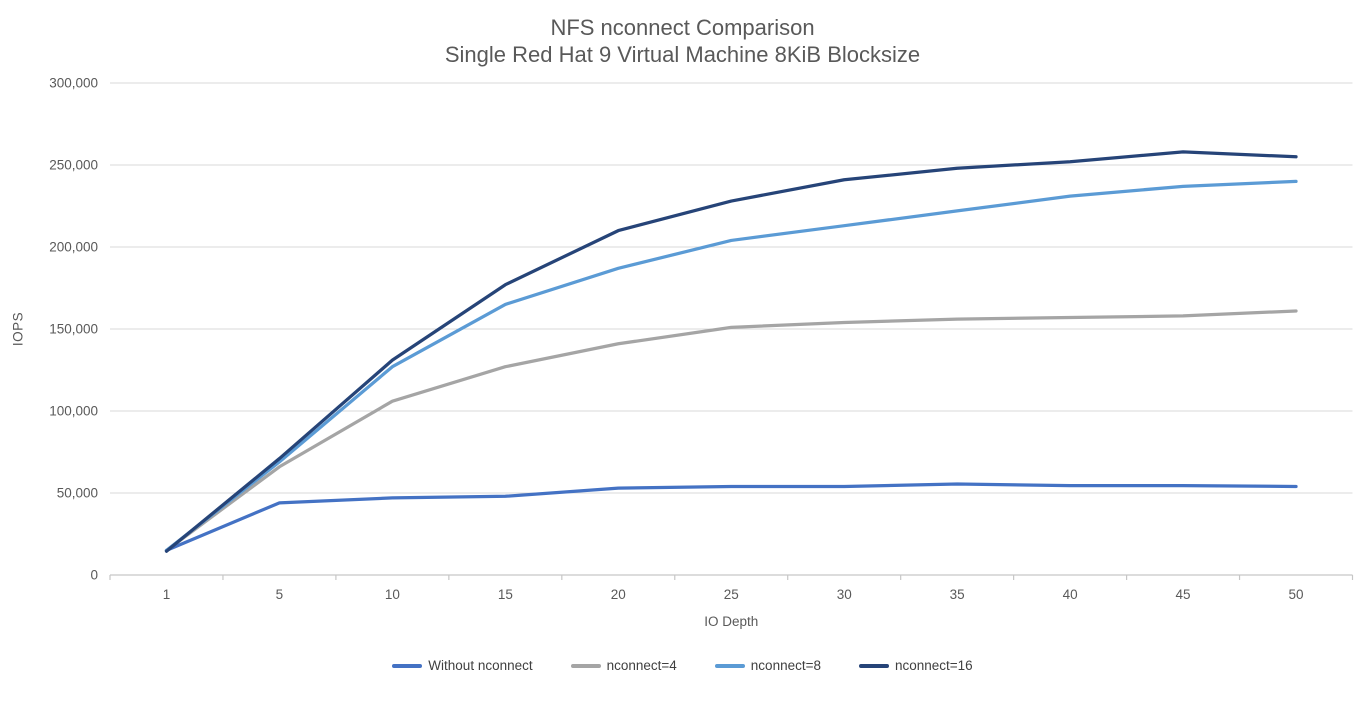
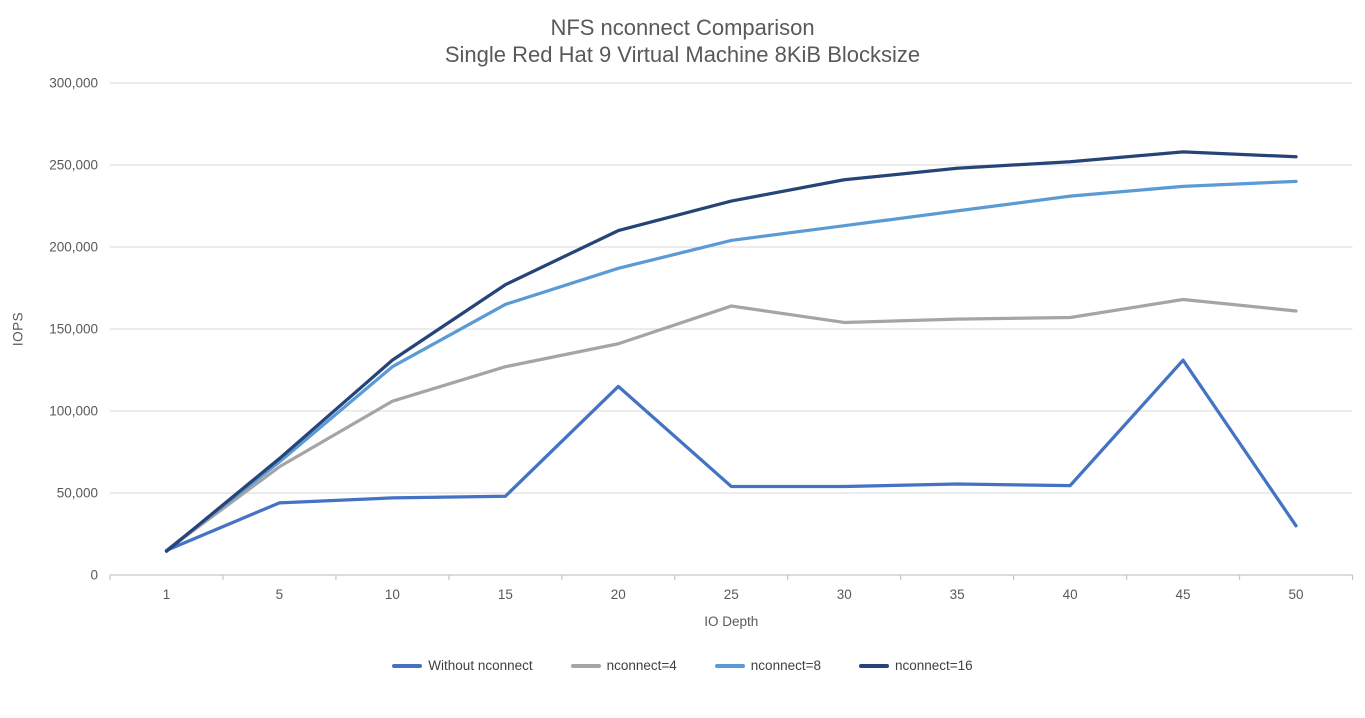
Without nconnect/20: 53000 -> 115000
nconnect=4/25: 151000 -> 164000
Without nconnect/45: 54000 -> 131000
nconnect=4/45: 158000 -> 168000
Without nconnect/50: 54000 -> 30000
